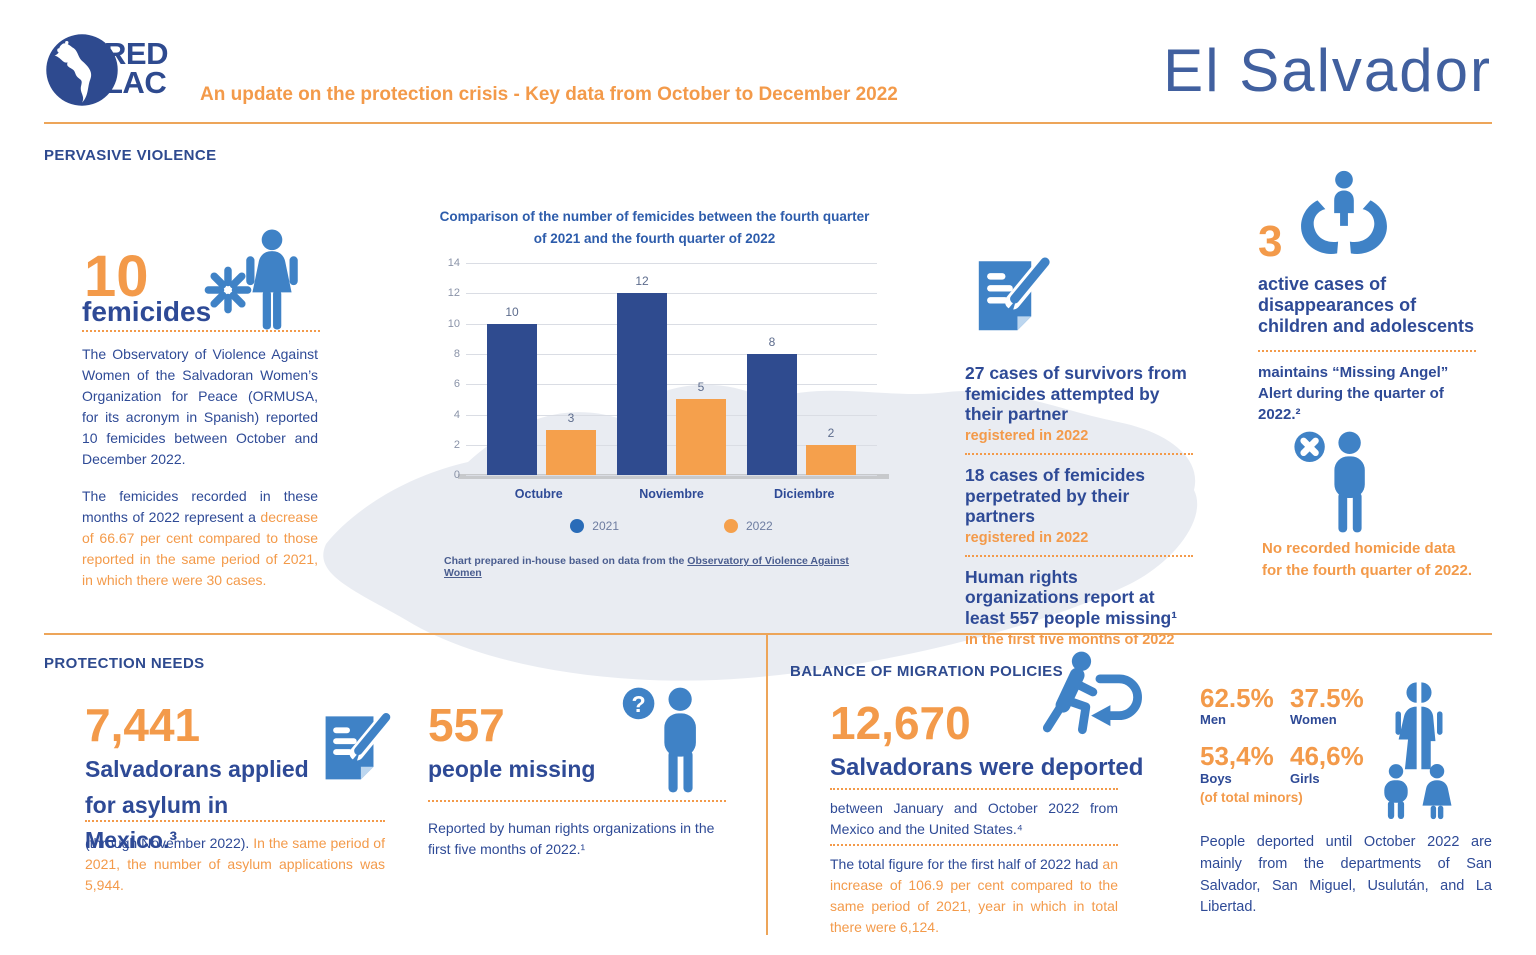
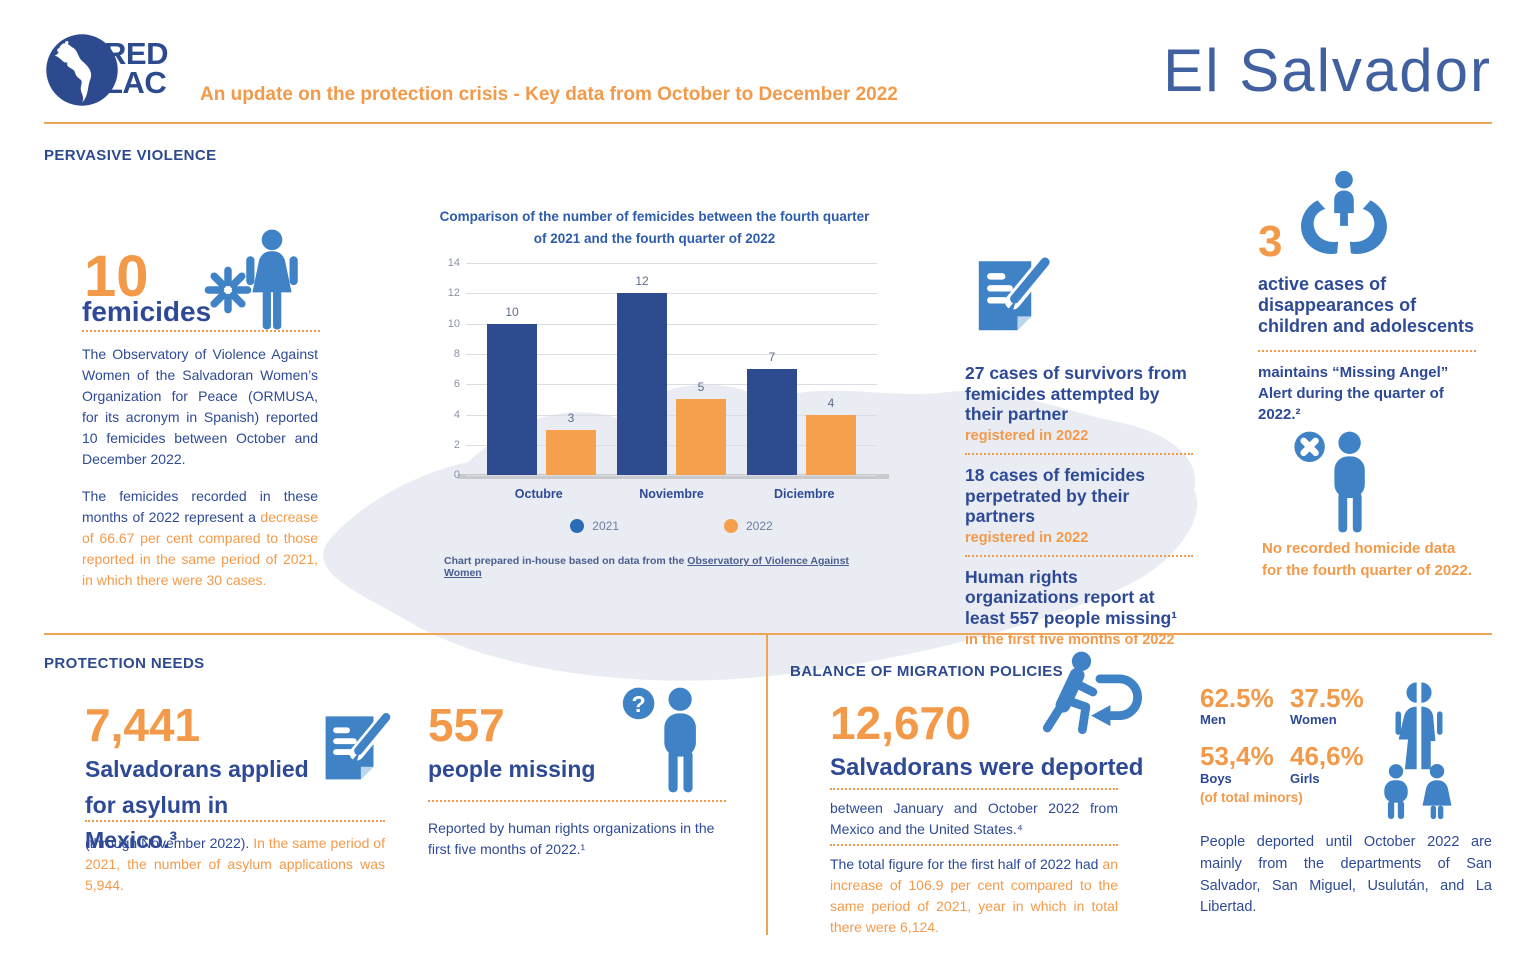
2021/Diciembre: 8 -> 7
2022/Diciembre: 2 -> 4
